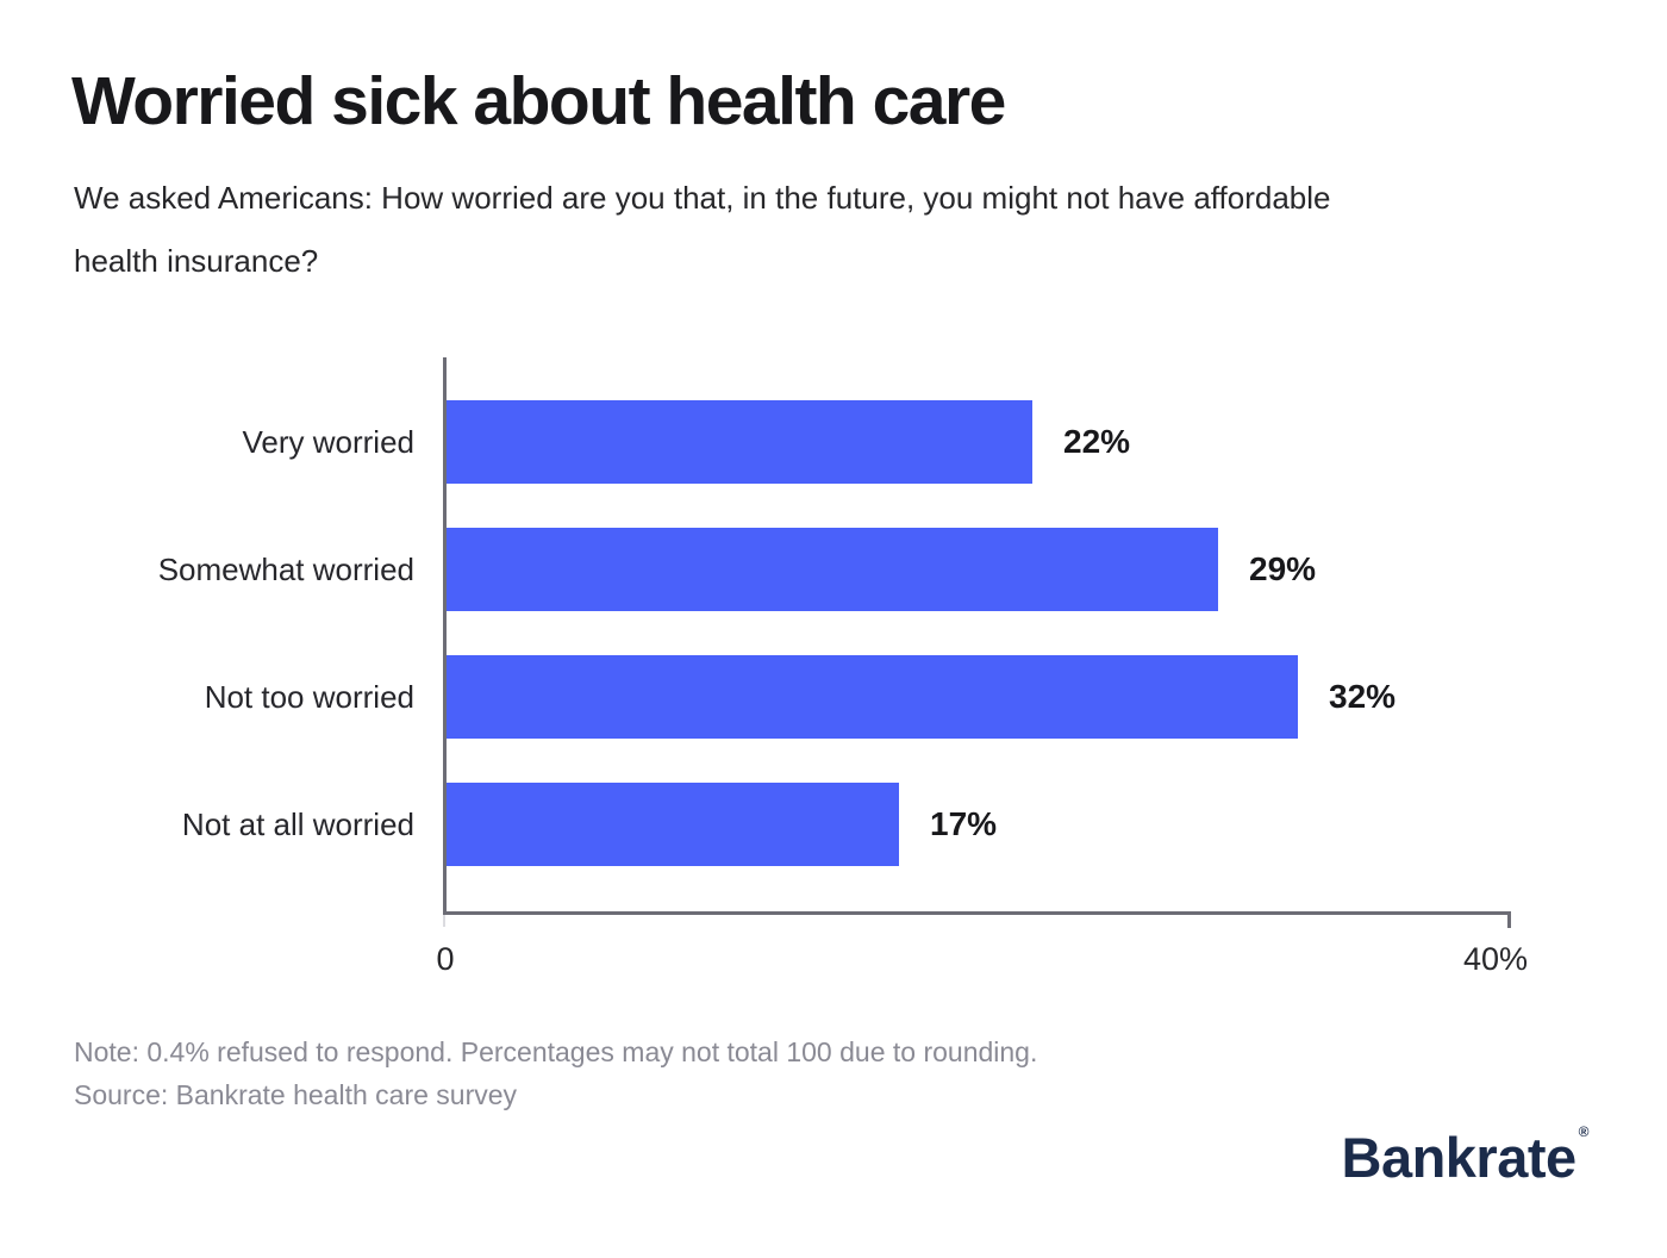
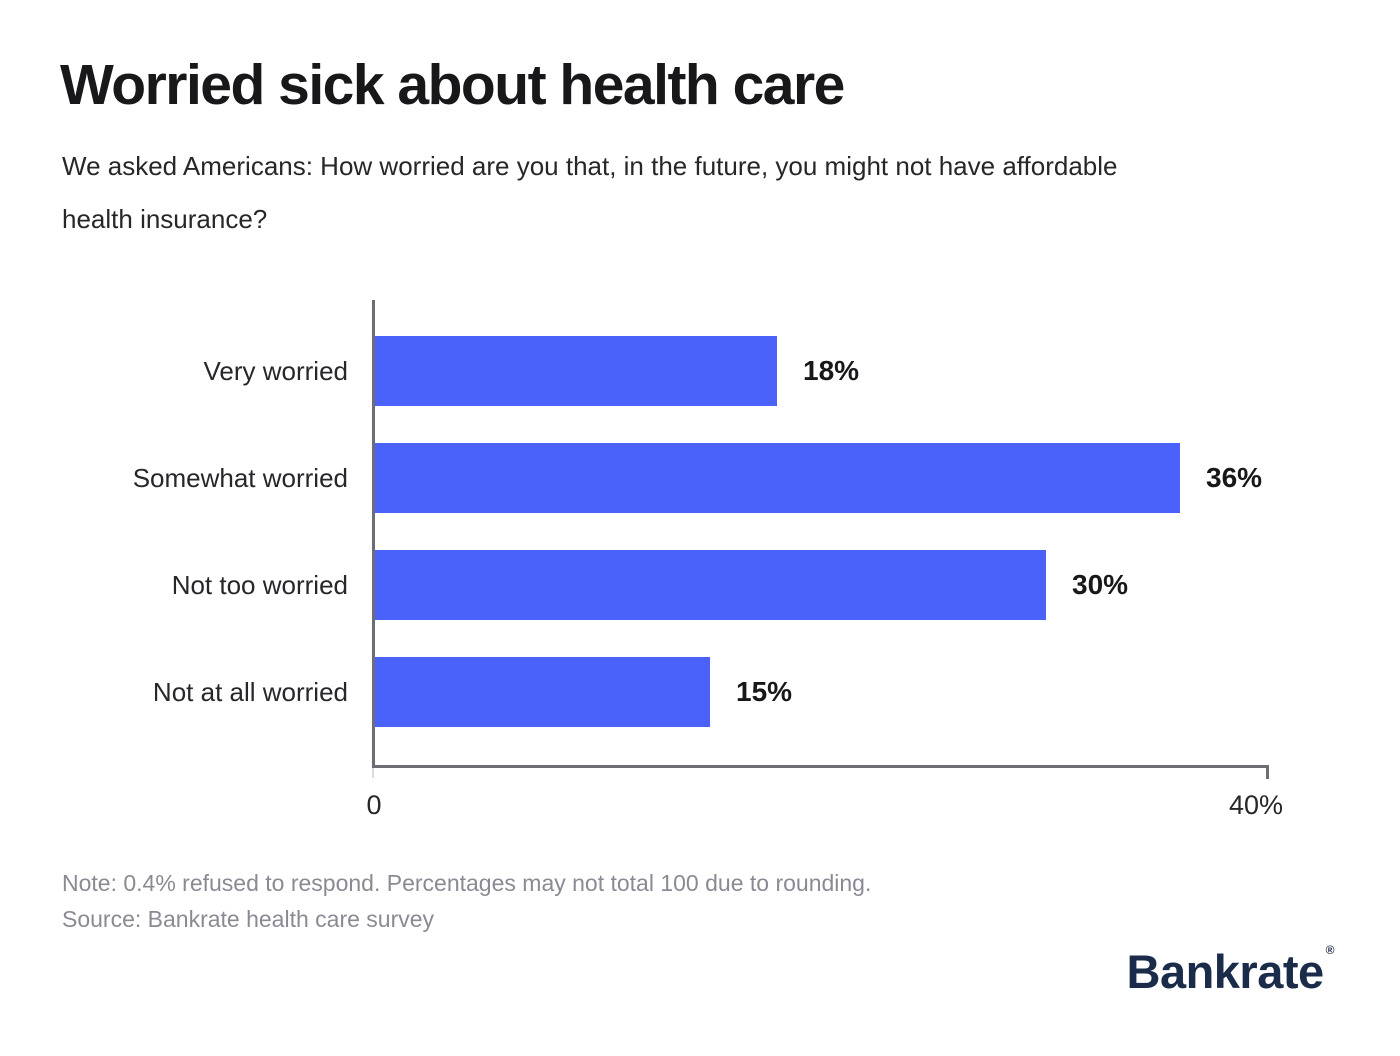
Very worried: 22% -> 18%
Somewhat worried: 29% -> 36%
Not too worried: 32% -> 30%
Not at all worried: 17% -> 15%
